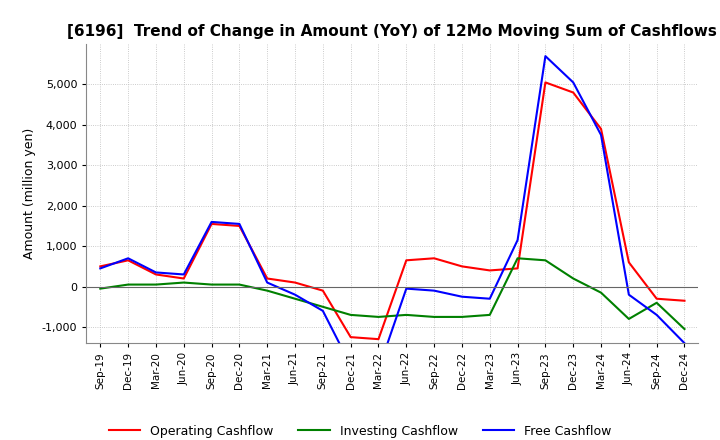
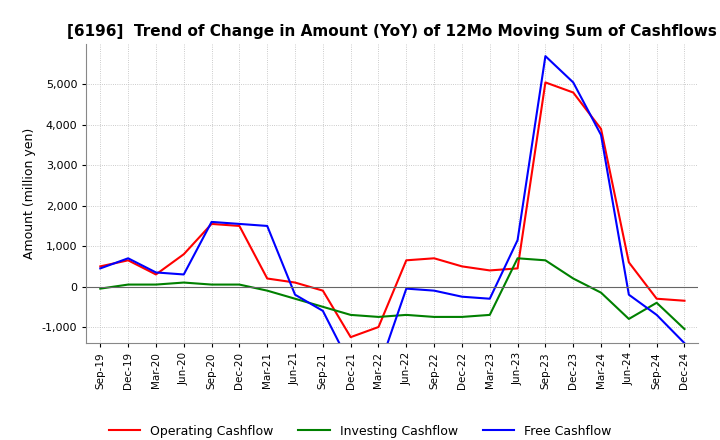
Operating Cashflow/Jun-20: 200 -> 800
Free Cashflow/Mar-21: 100 -> 1,500
Operating Cashflow/Mar-22: -1,300 -> -1,000
